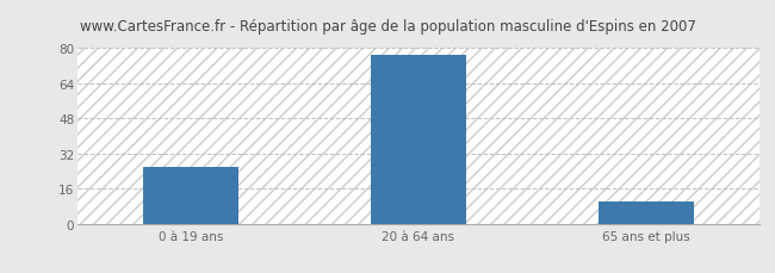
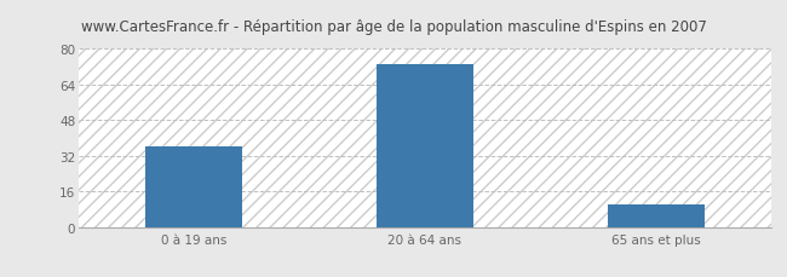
0 à 19 ans: 26 -> 36
20 à 64 ans: 77 -> 73
